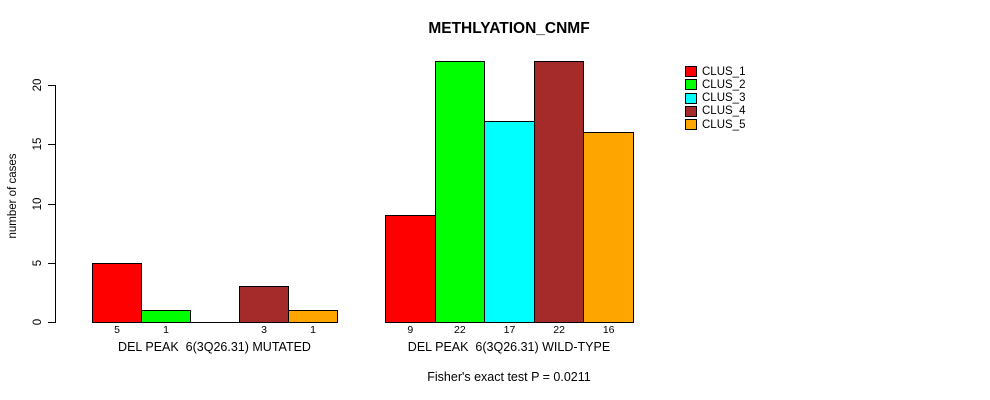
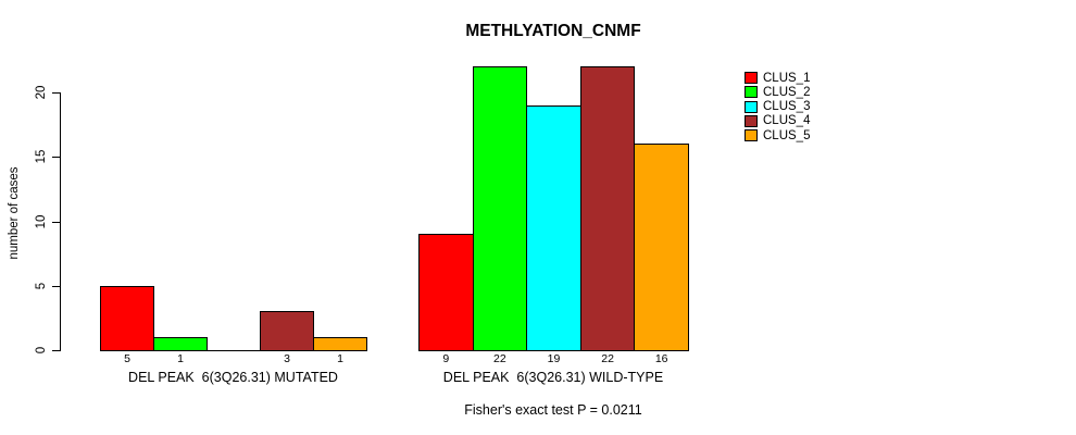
CLUS_3/DEL PEAK 6(3Q26.31) WILD-TYPE: 17 -> 19
